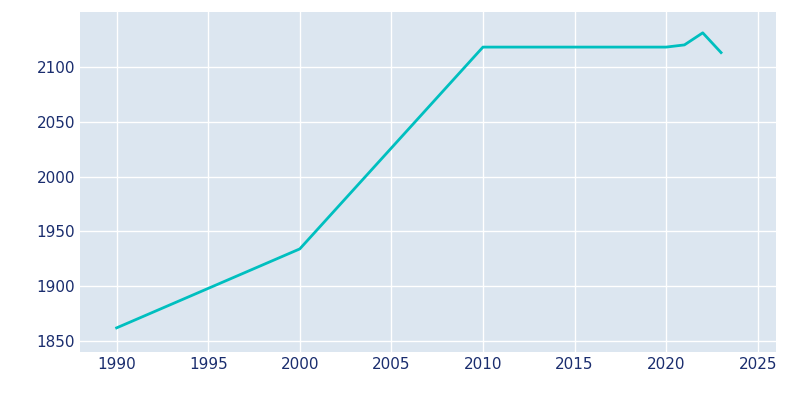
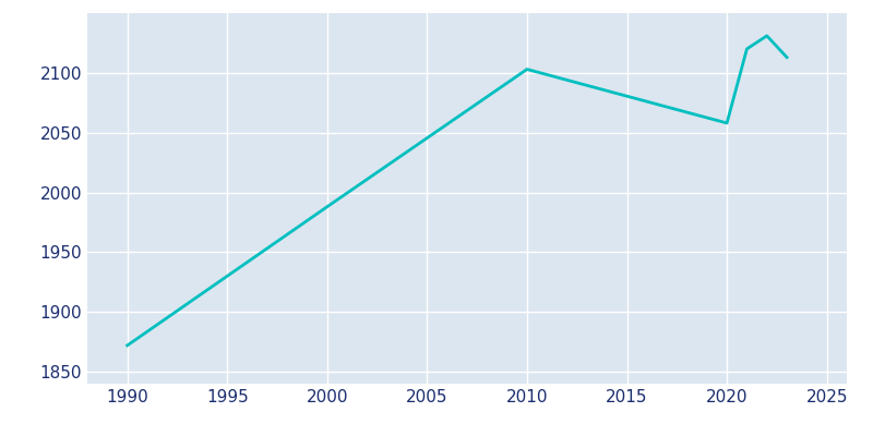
1990: 1862 -> 1872
2000: 1934 -> 1988
2010: 2118 -> 2103
2020: 2118 -> 2058
